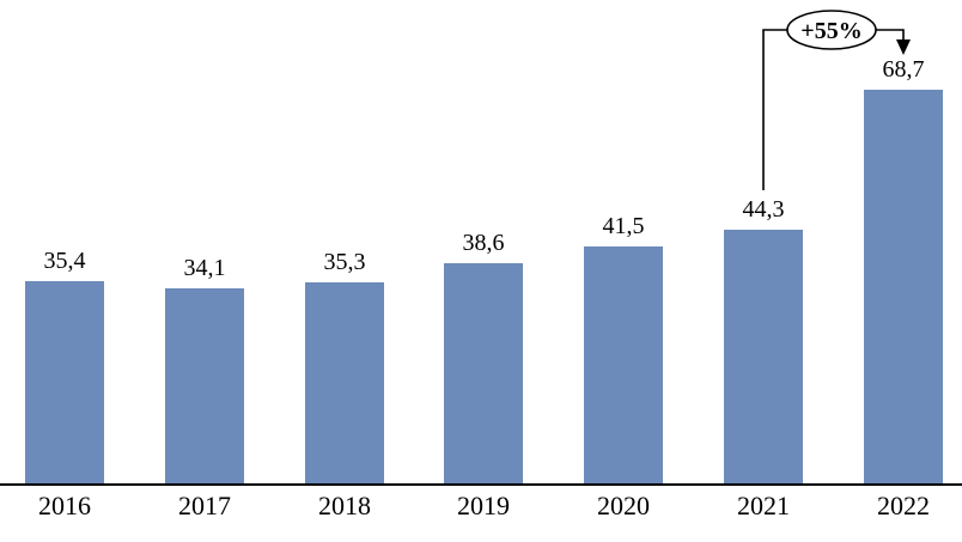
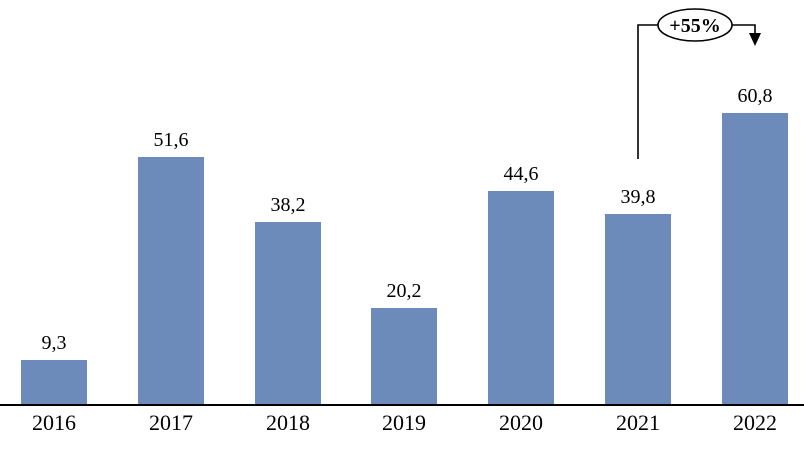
2016: 35,4 -> 9,3
2017: 34,1 -> 51,6
2018: 35,3 -> 38,2
2019: 38,6 -> 20,2
2020: 41,5 -> 44,6
2021: 44,3 -> 39,8
2022: 68,7 -> 60,8
